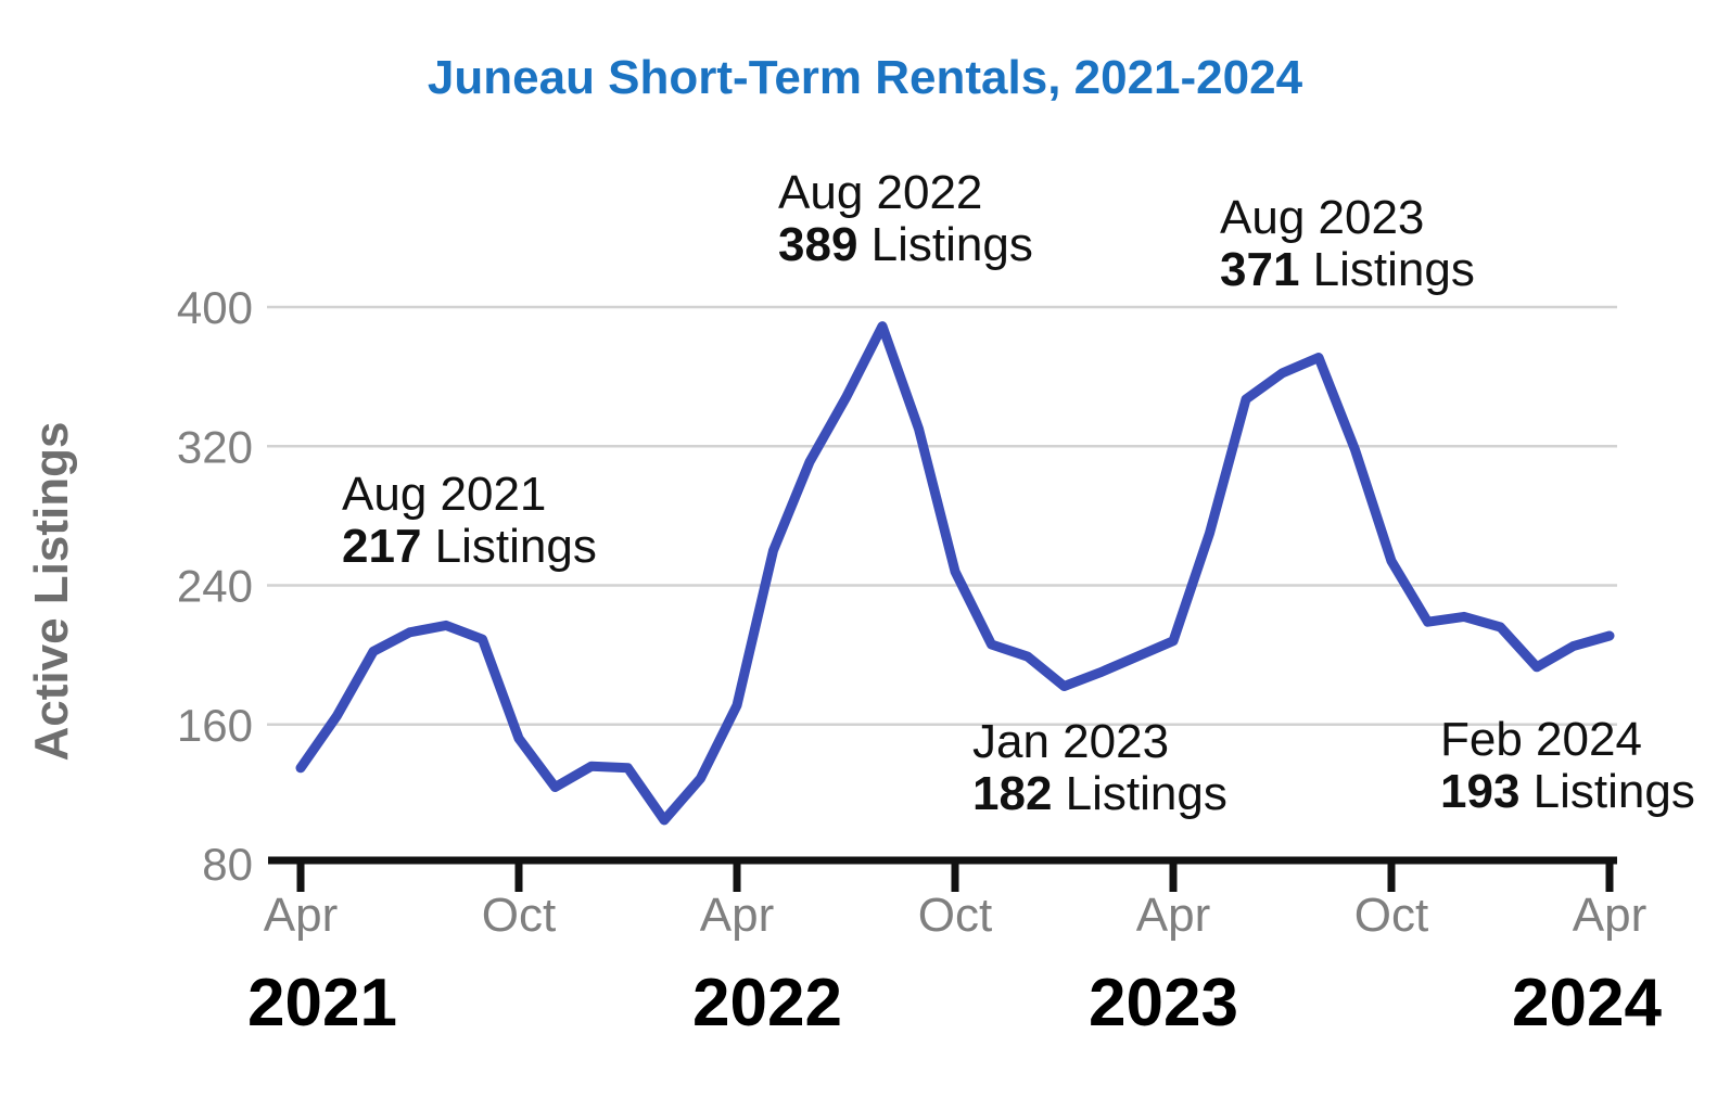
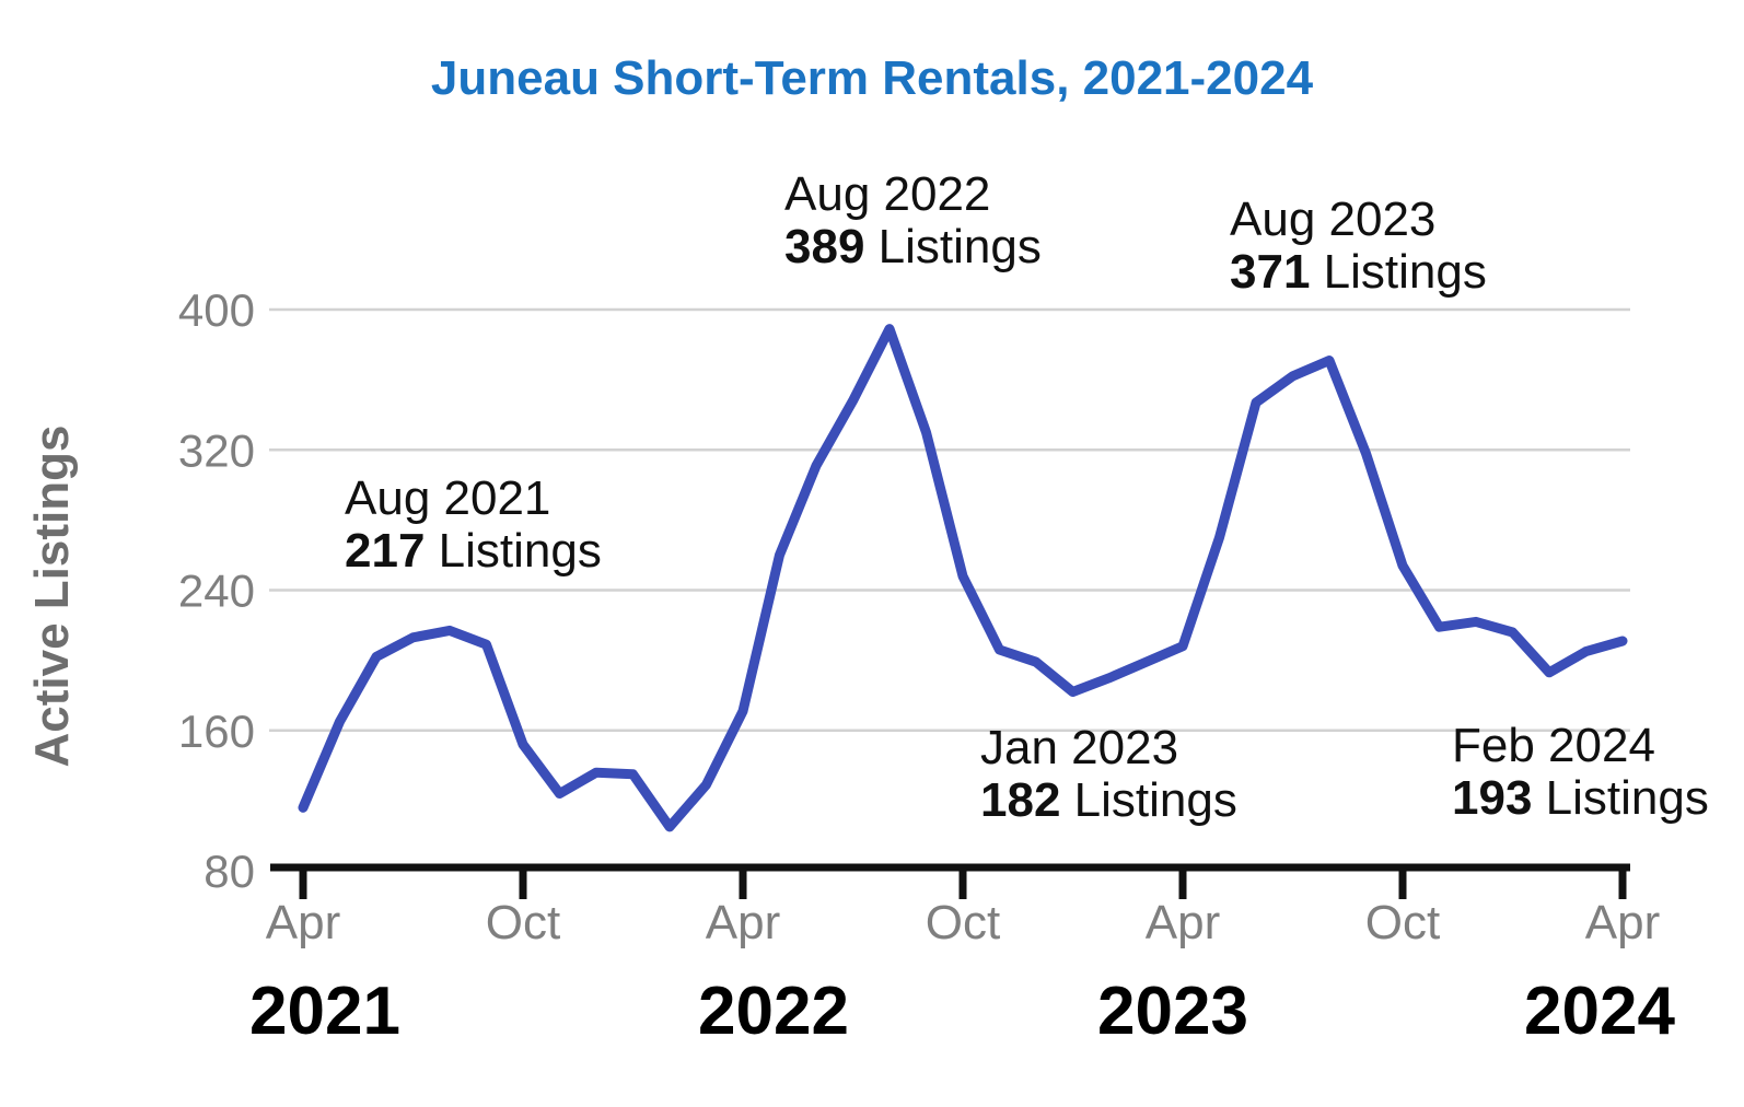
Apr 2021: 135 -> 116
